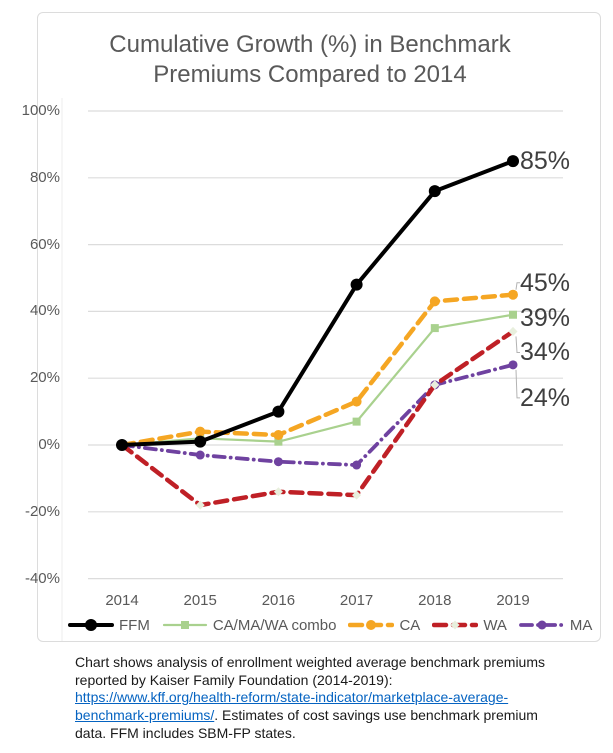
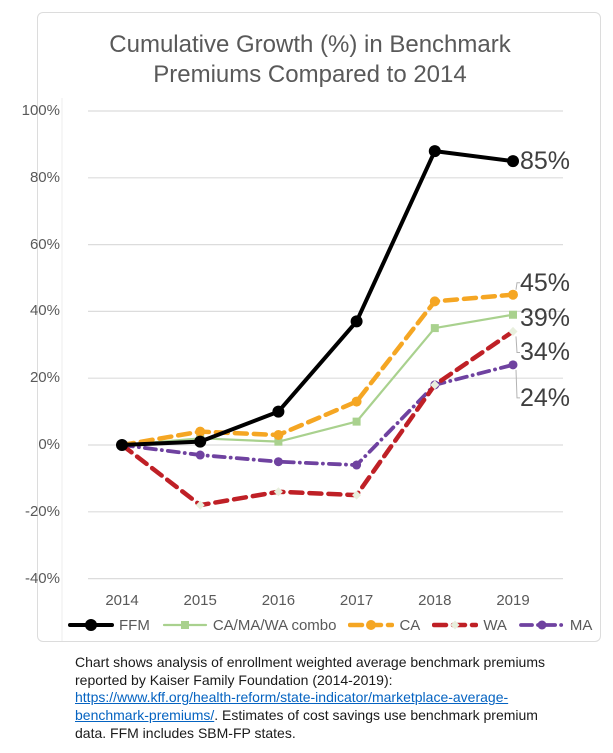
FFM/2017: 48% -> 37%
FFM/2018: 76% -> 88%
